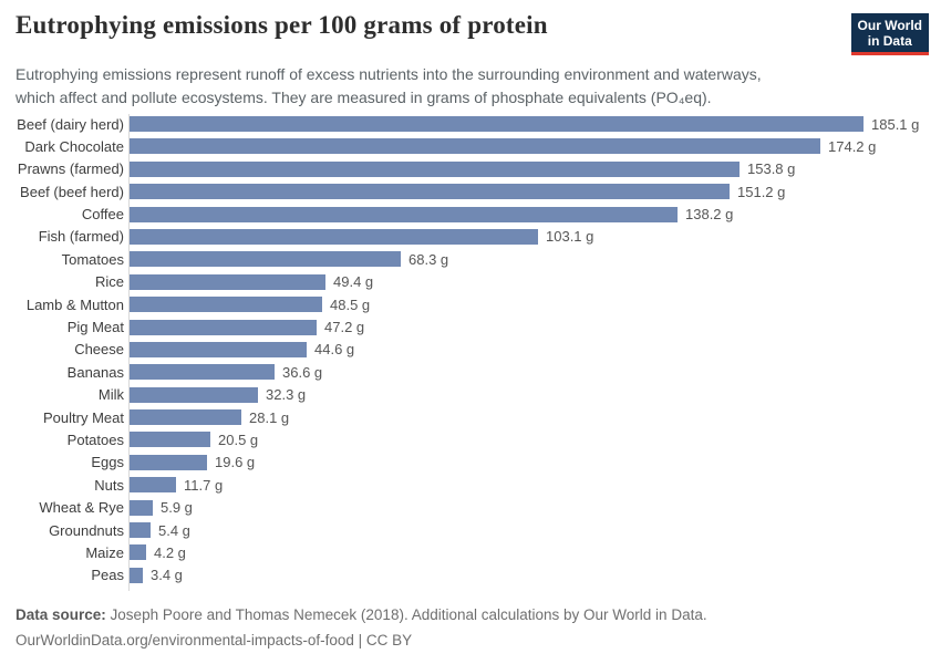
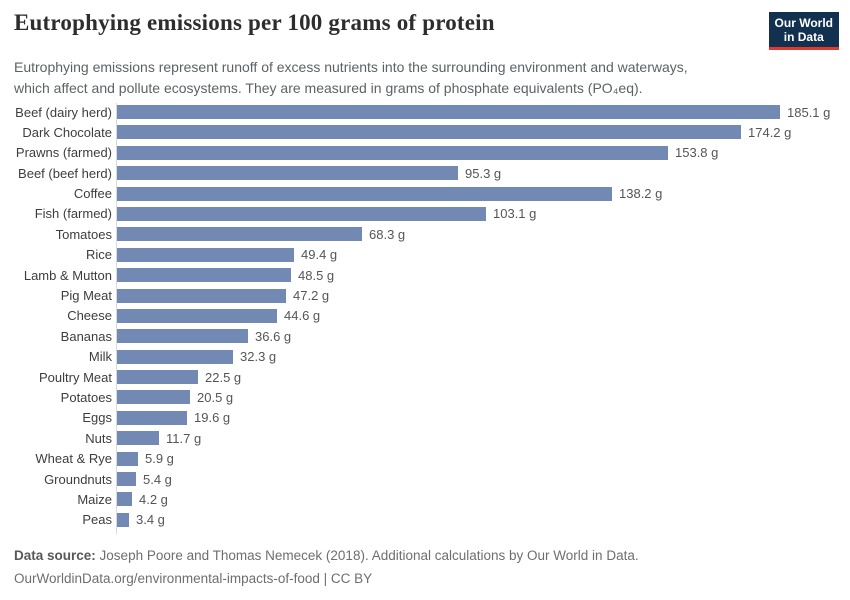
Beef (beef herd): 151.2 -> 95.3
Poultry Meat: 28.1 -> 22.5
